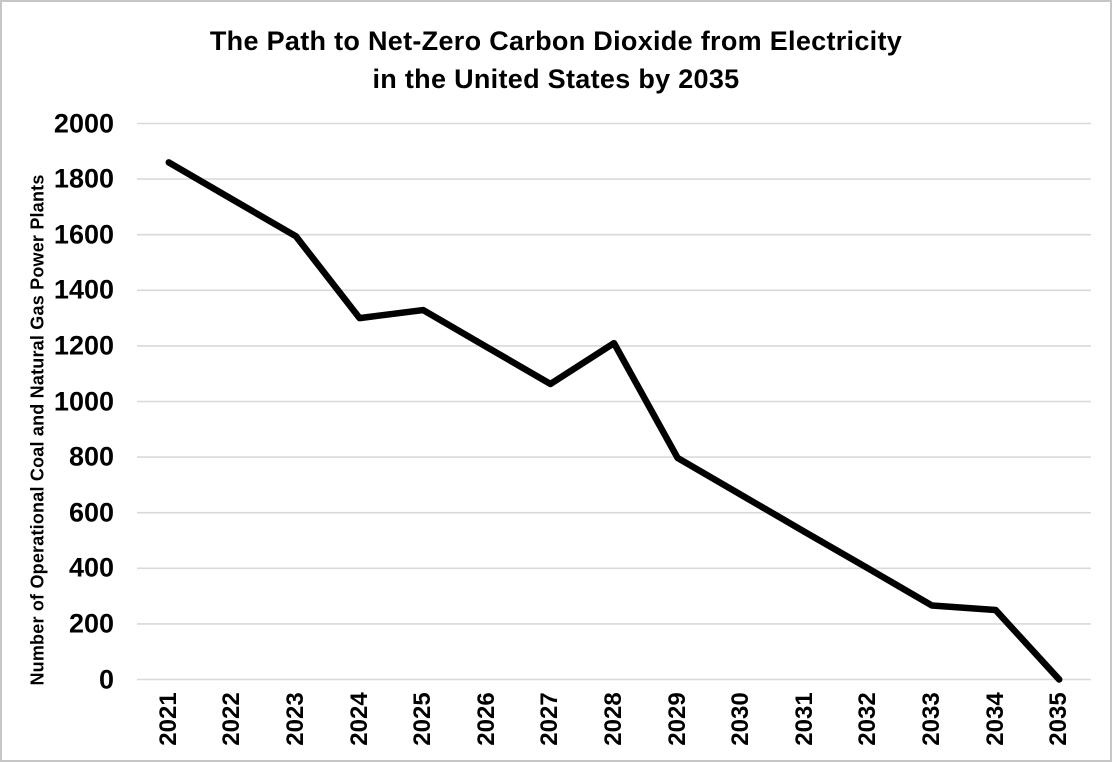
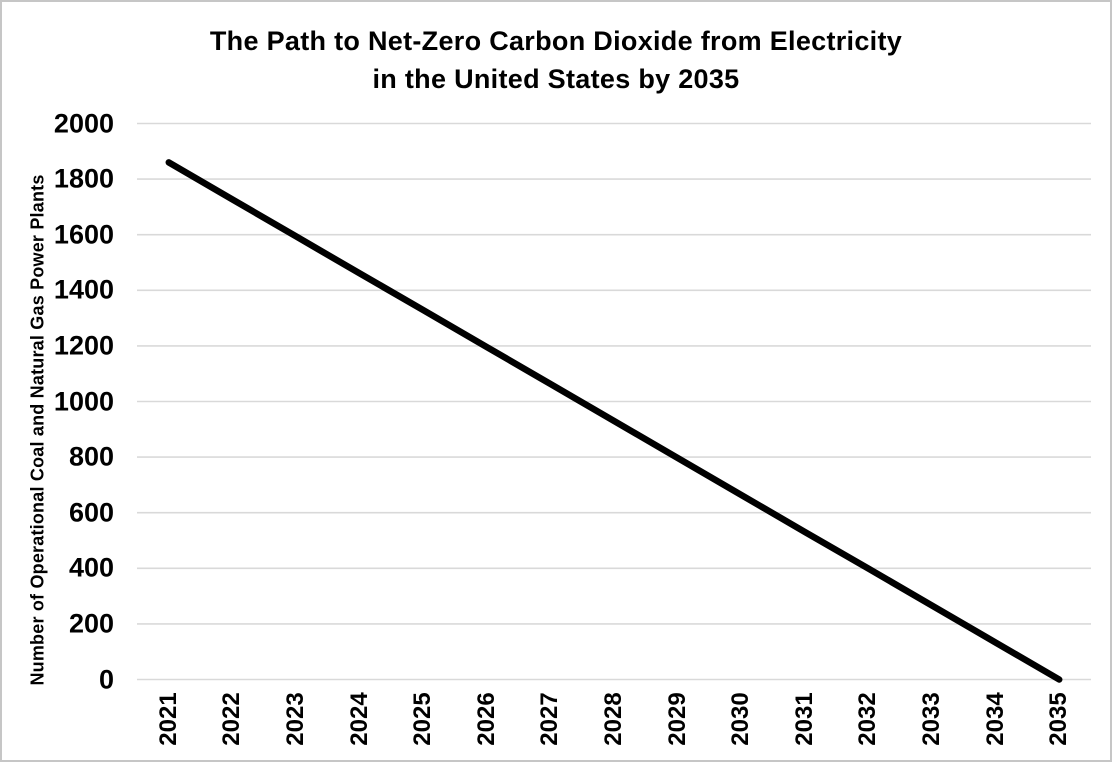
2024: 1300 -> 1460
2028: 1210 -> 930
2034: 250 -> 130
